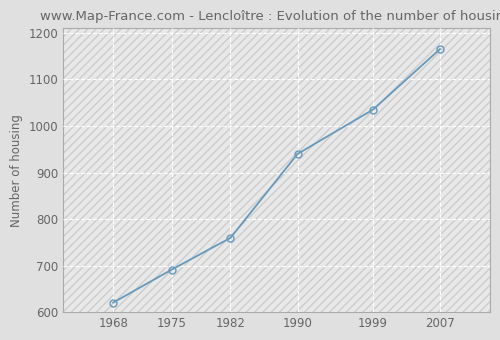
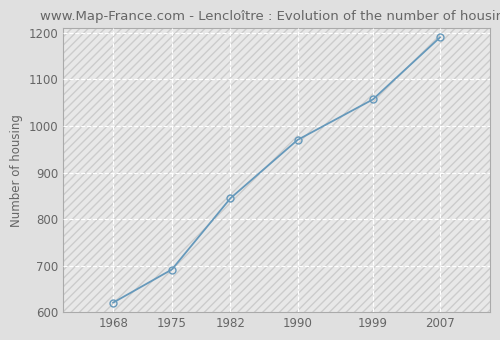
1982: 760 -> 845
1990: 940 -> 970
1999: 1035 -> 1057
2007: 1165 -> 1190
